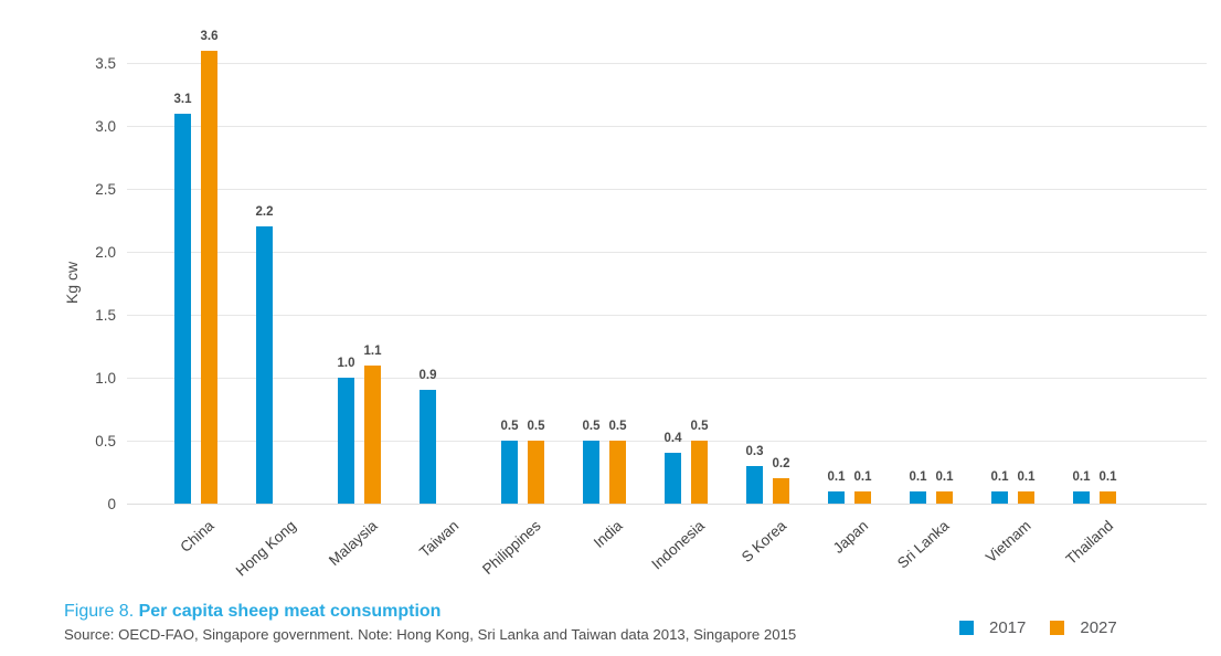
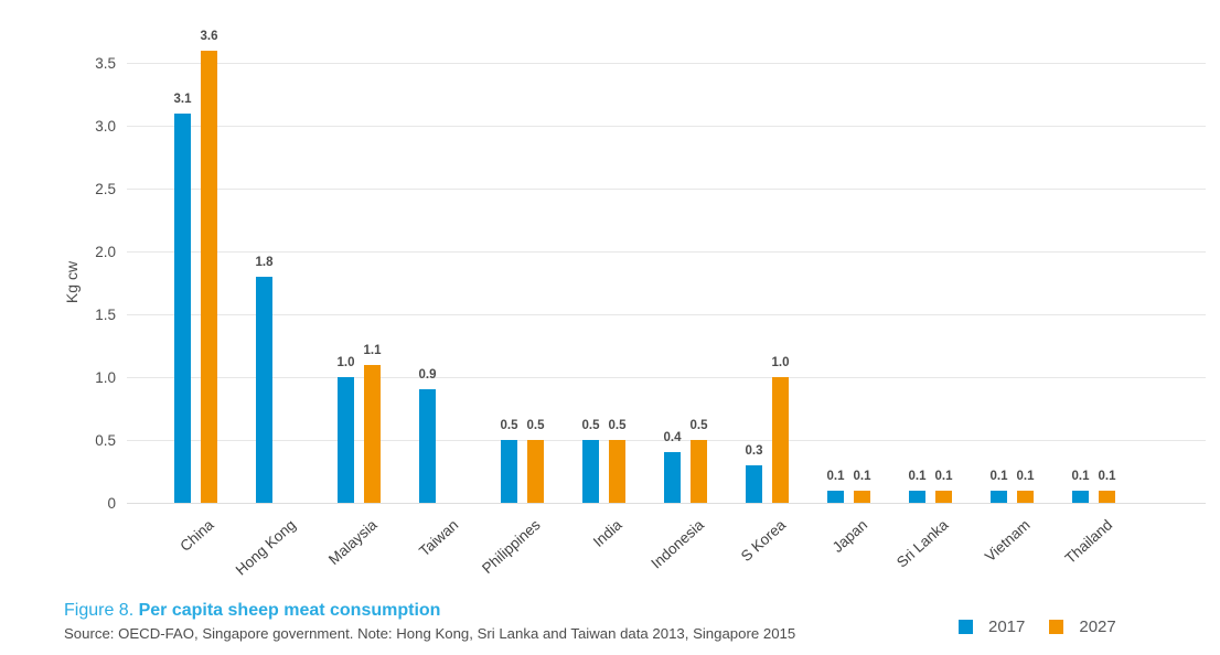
2017/Hong Kong: 2.2 -> 1.8
2027/S Korea: 0.2 -> 1.0
